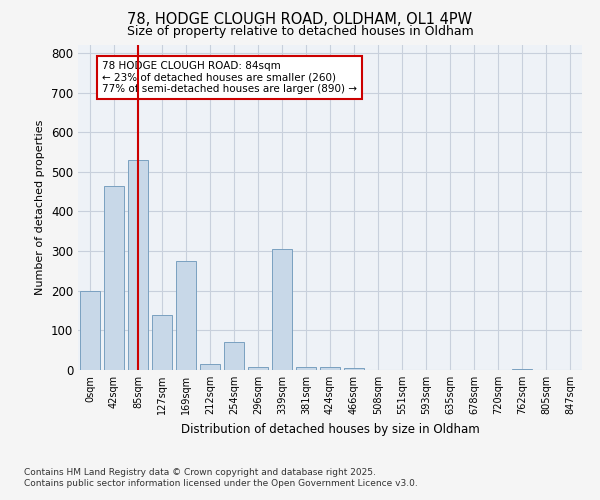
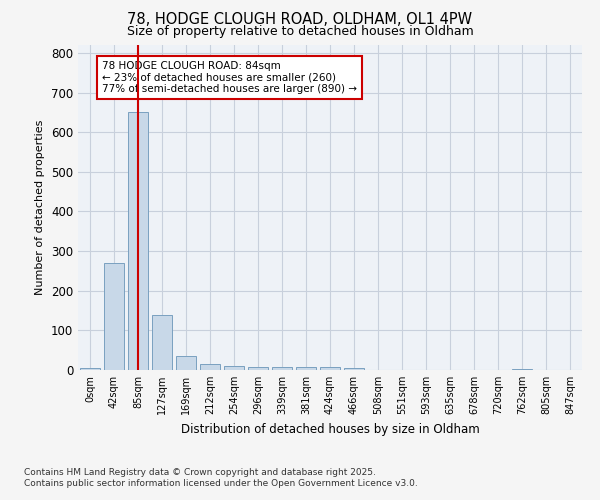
0sqm: 200 -> 5
42sqm: 465 -> 270
85sqm: 530 -> 650
169sqm: 275 -> 35
254sqm: 70 -> 10
339sqm: 305 -> 8
